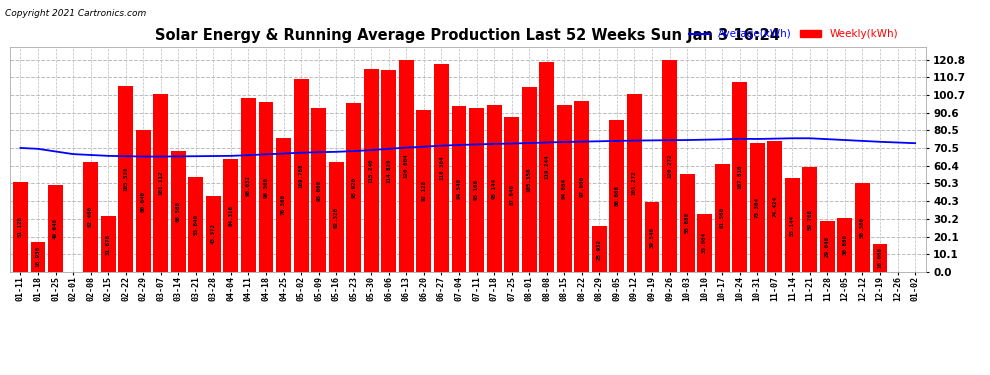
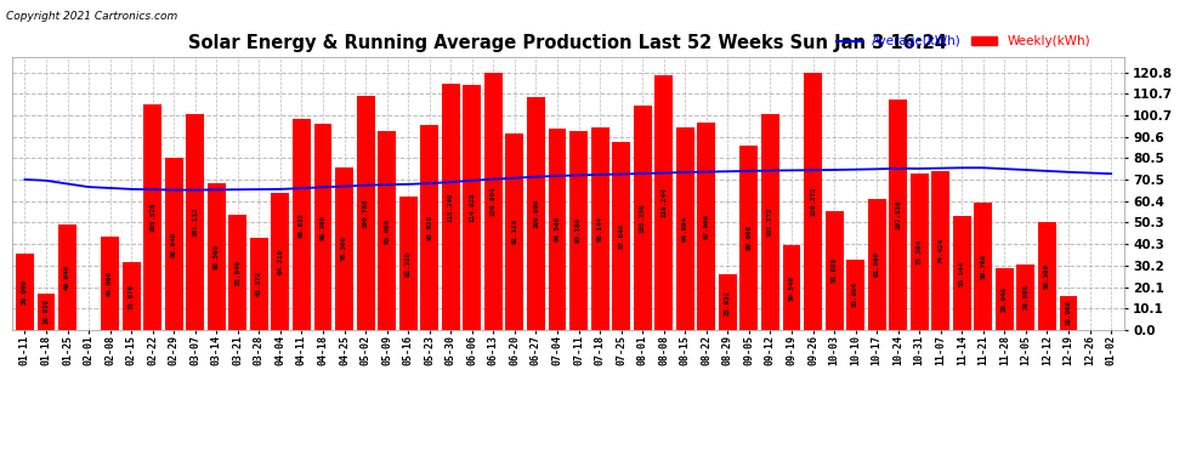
Weekly(kWh)/01-11: 51 -> 36
Weekly(kWh)/02-08: 62 -> 44
Weekly(kWh)/06-27: 118 -> 109
